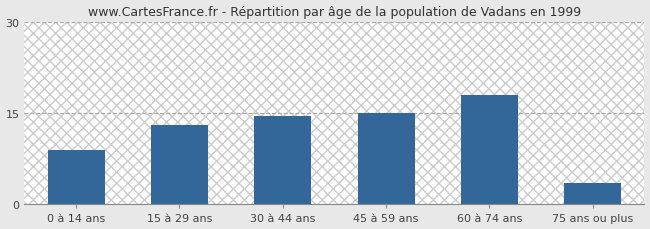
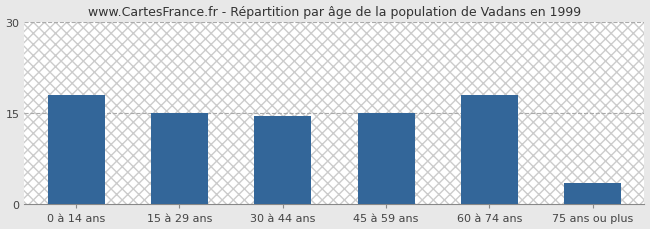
0 à 14 ans: 9.0 -> 18.0
15 à 29 ans: 13.0 -> 15.0
